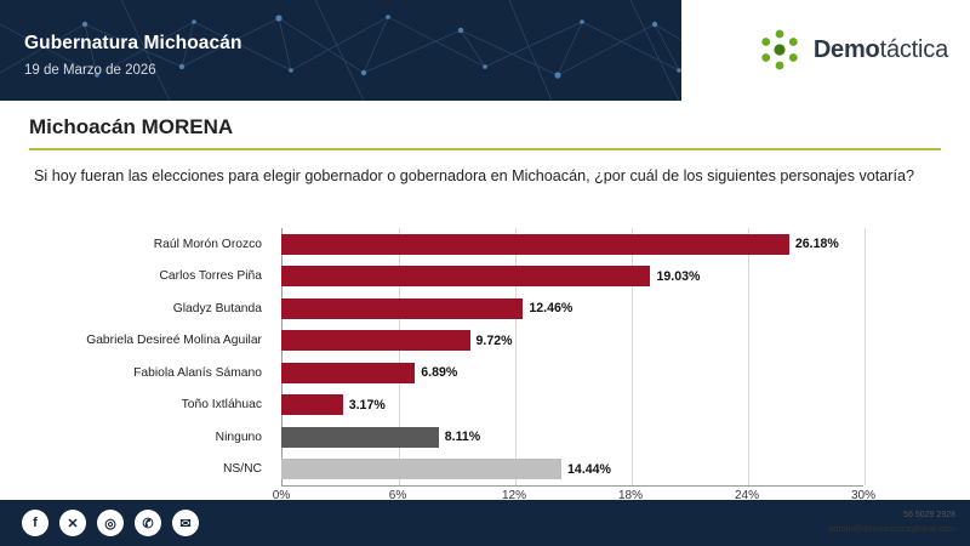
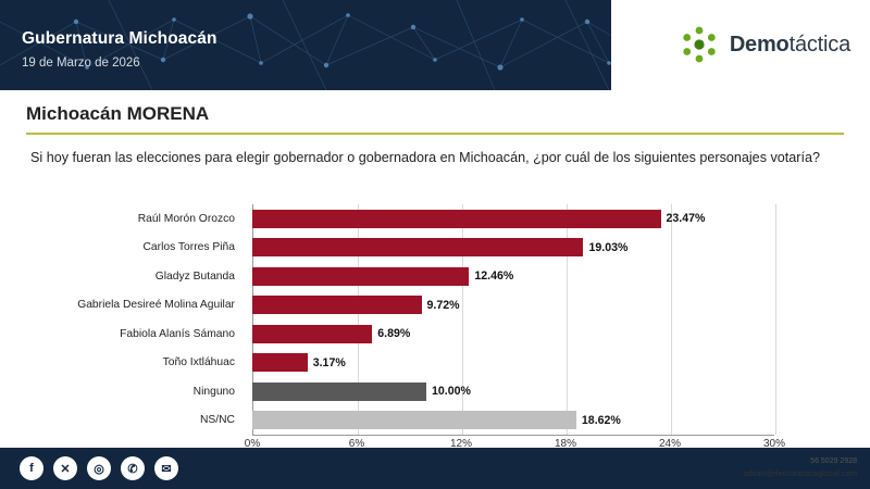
Raúl Morón Orozco: 26.18% -> 23.47%
Ninguno: 8.11% -> 10.00%
NS/NC: 14.44% -> 18.62%
